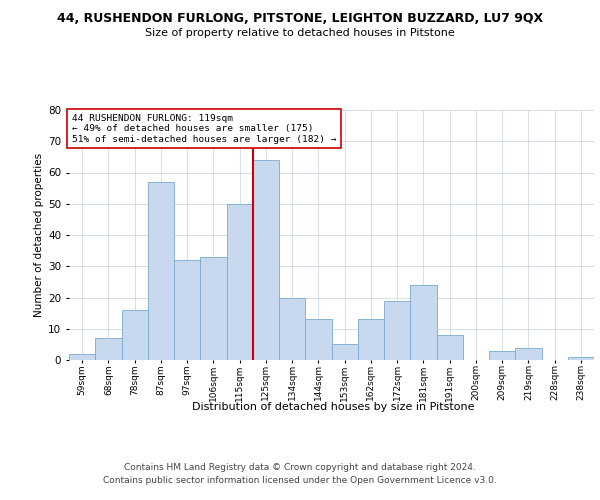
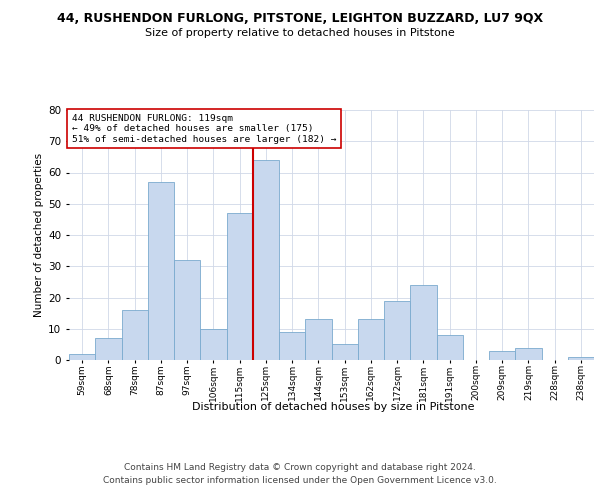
106sqm: 33 -> 10
115sqm: 50 -> 47
134sqm: 20 -> 9
